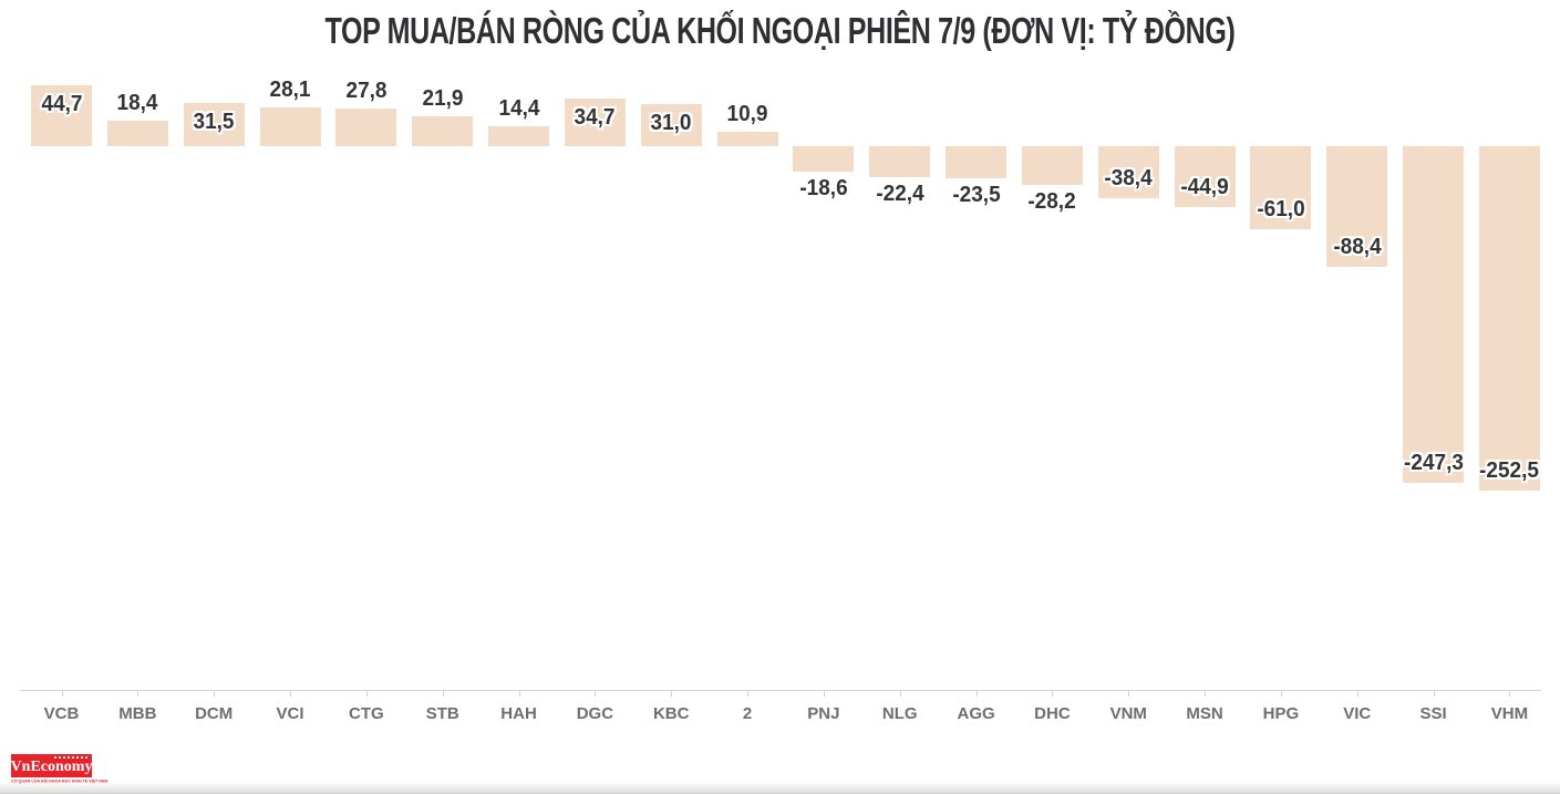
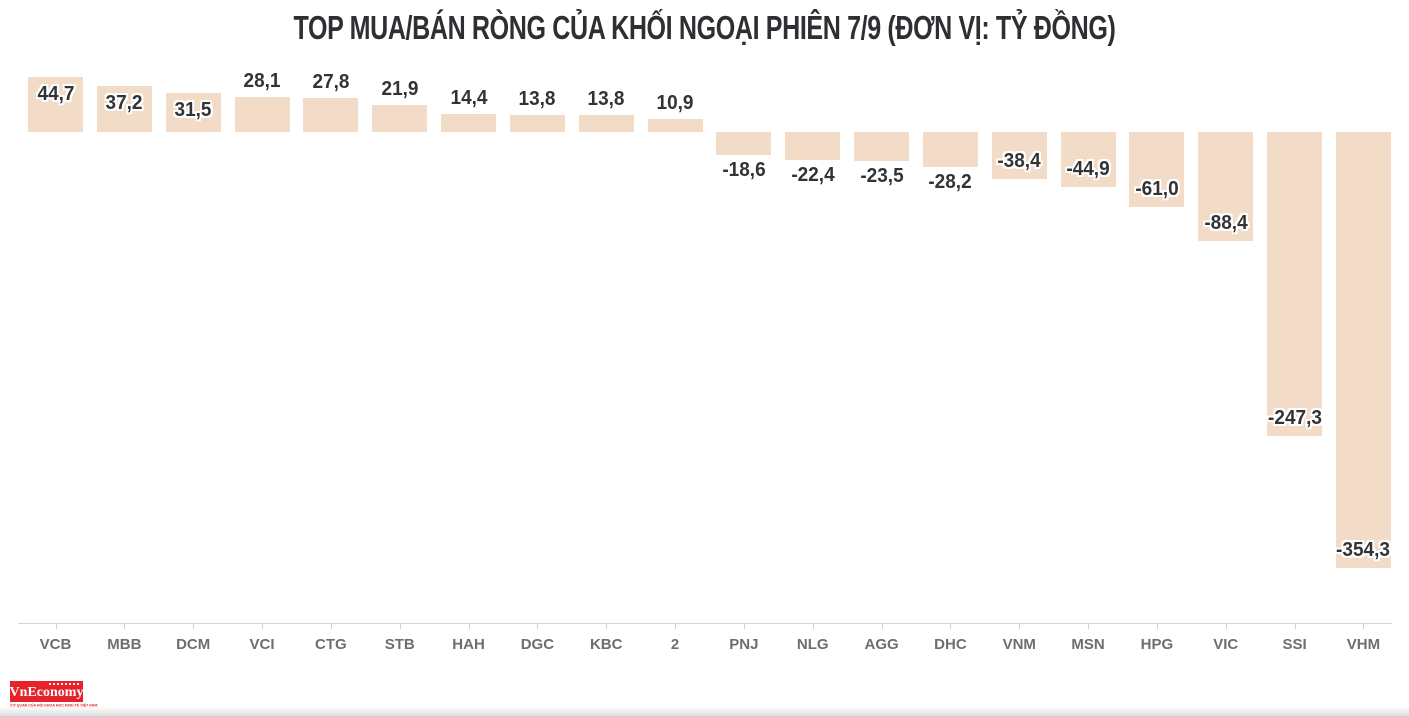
MBB: 18,4 -> 37,2
DGC: 34,7 -> 13,8
KBC: 31,0 -> 13,8
VHM: -252,5 -> -354,3
